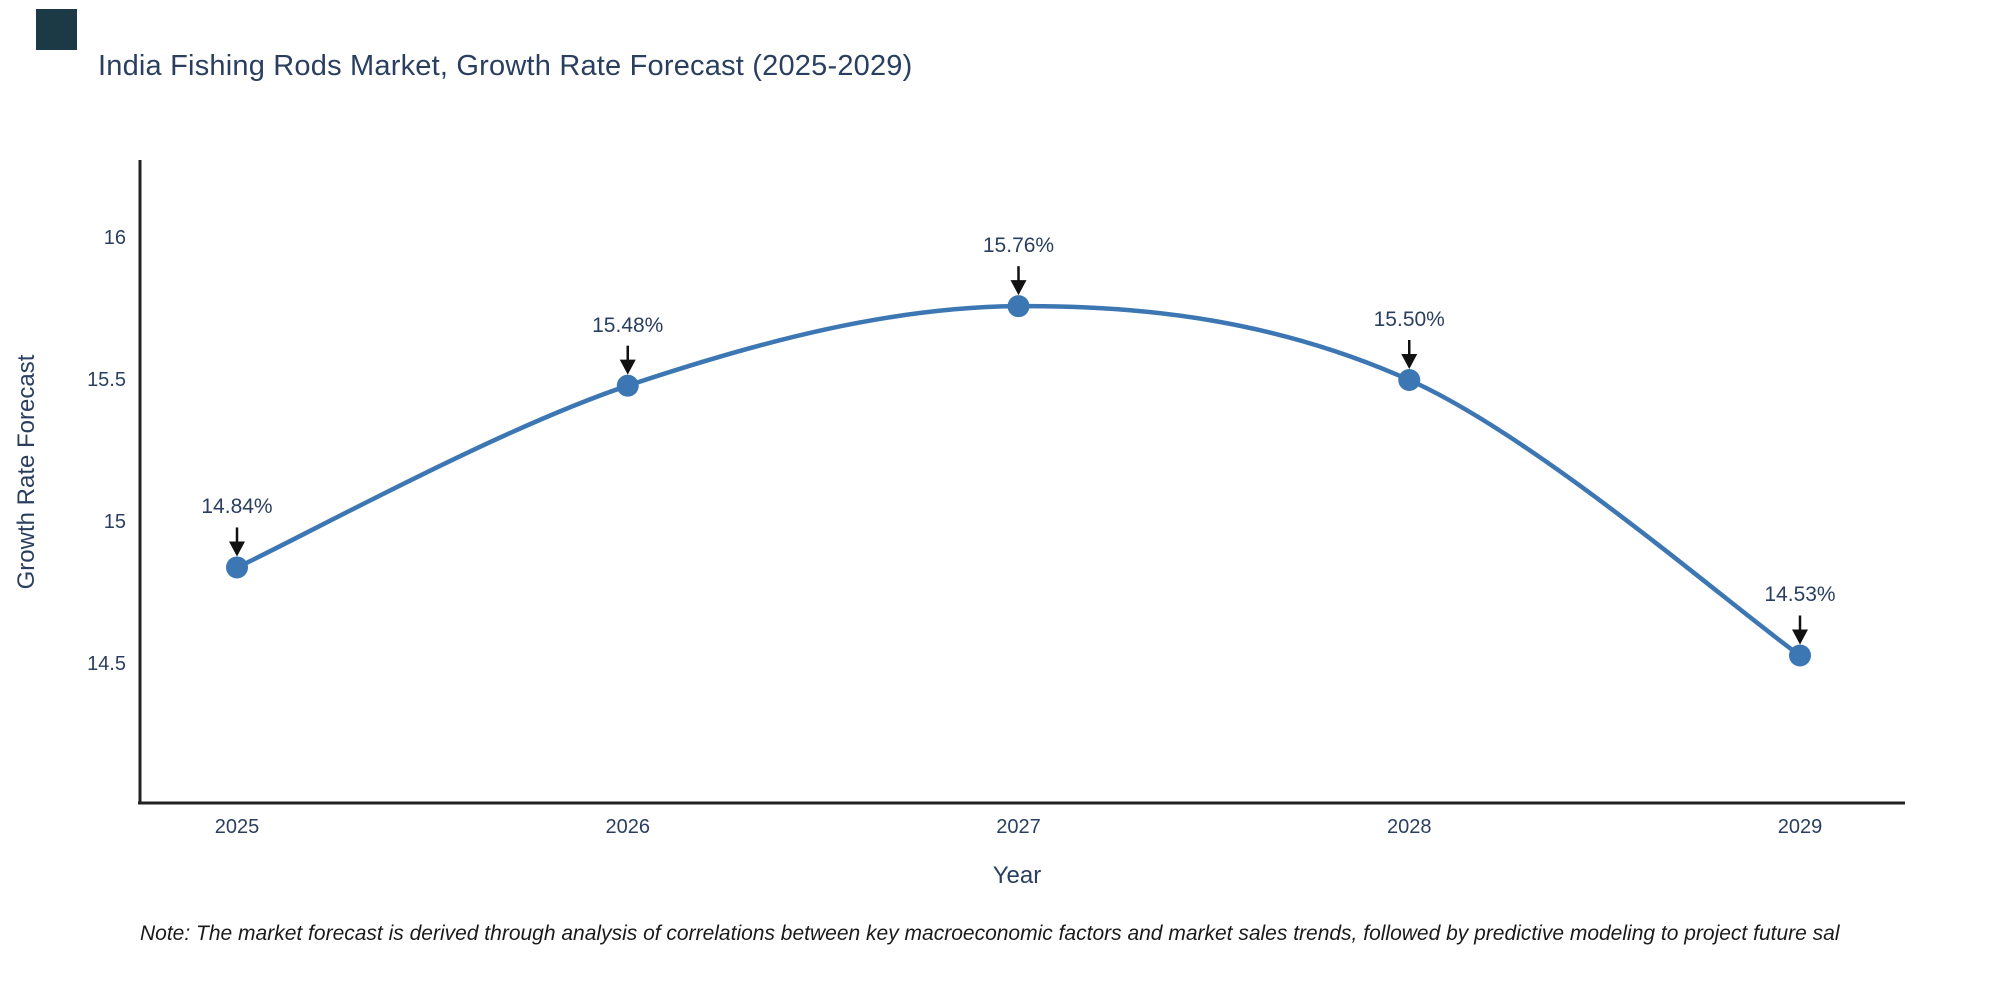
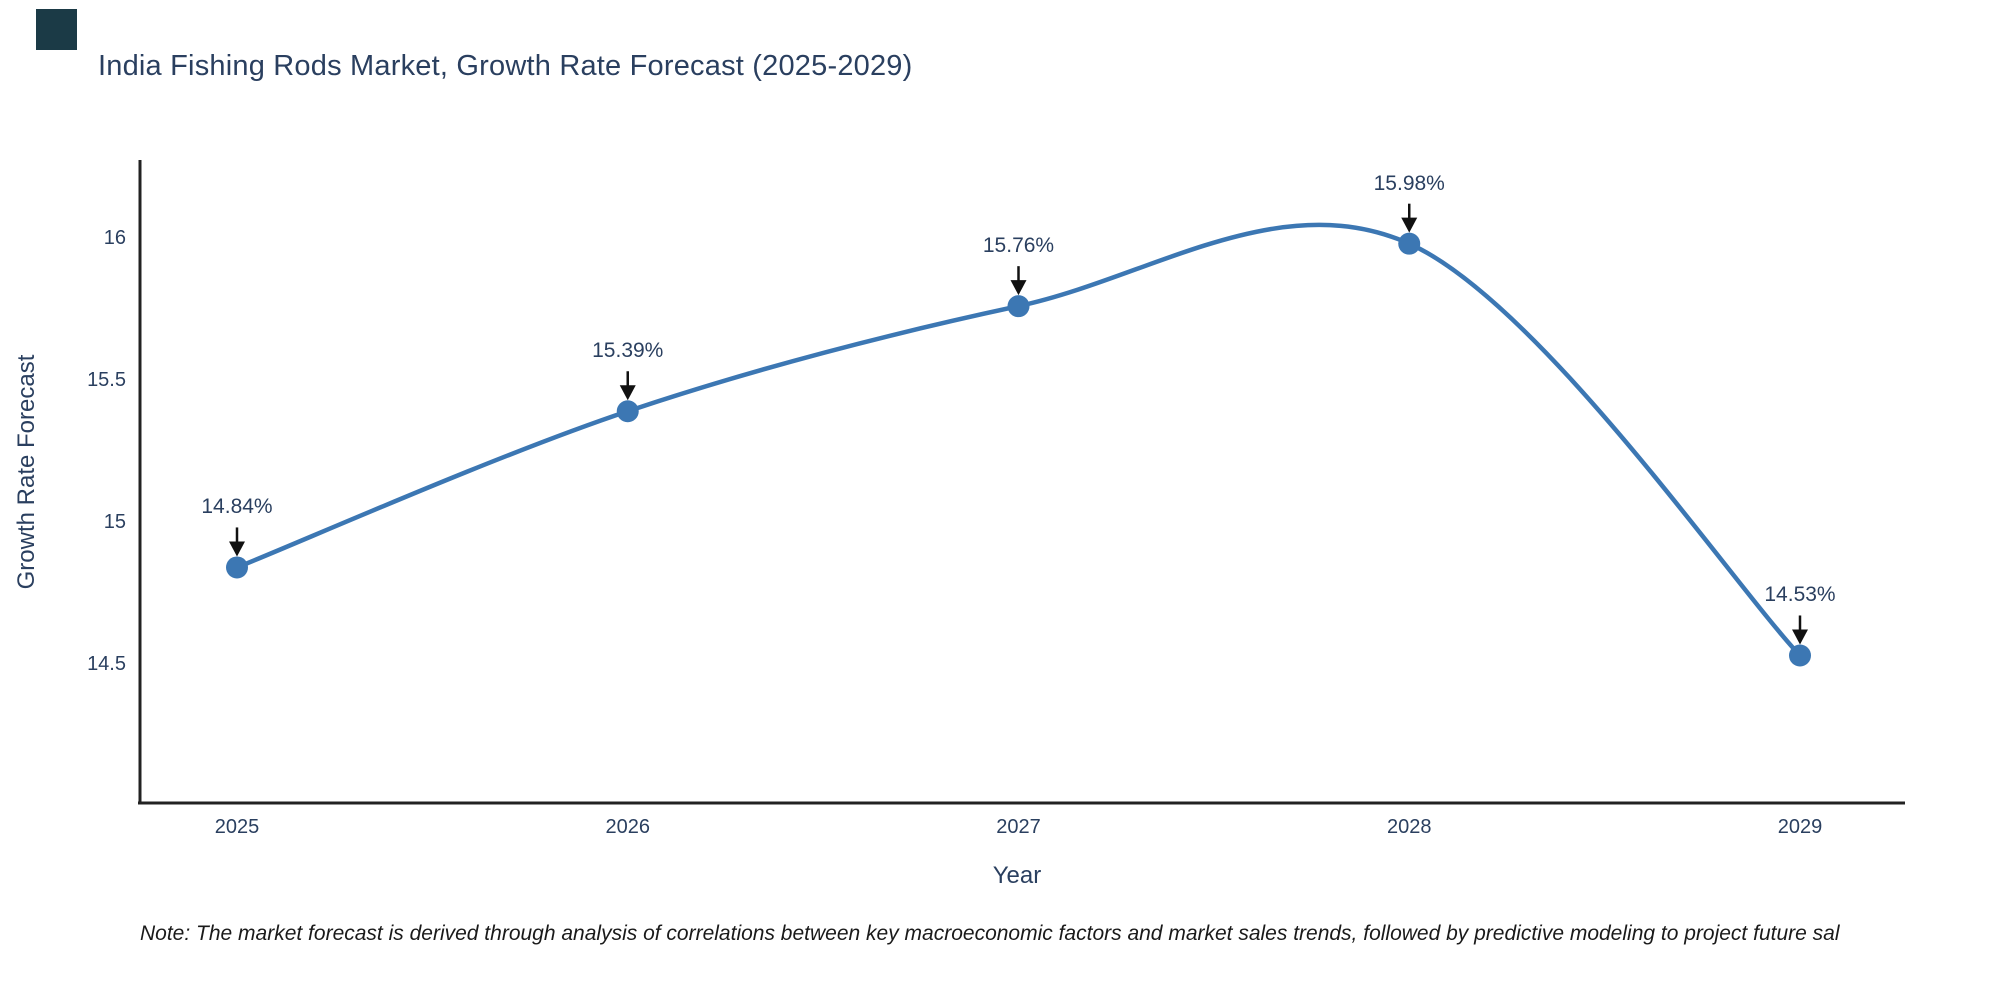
2026: 15.48% -> 15.39%
2028: 15.50% -> 15.98%
